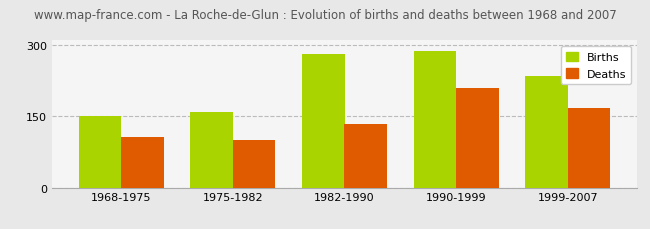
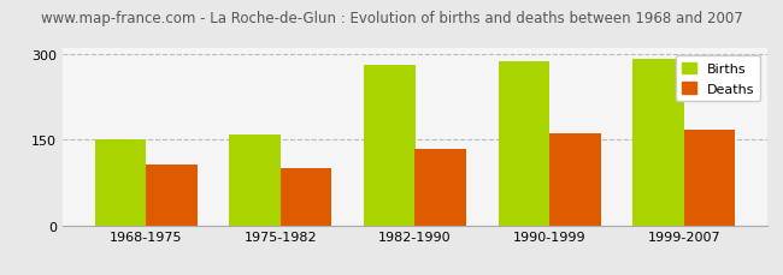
Deaths/1990-1999: 210 -> 162
Births/1999-2007: 235 -> 292
